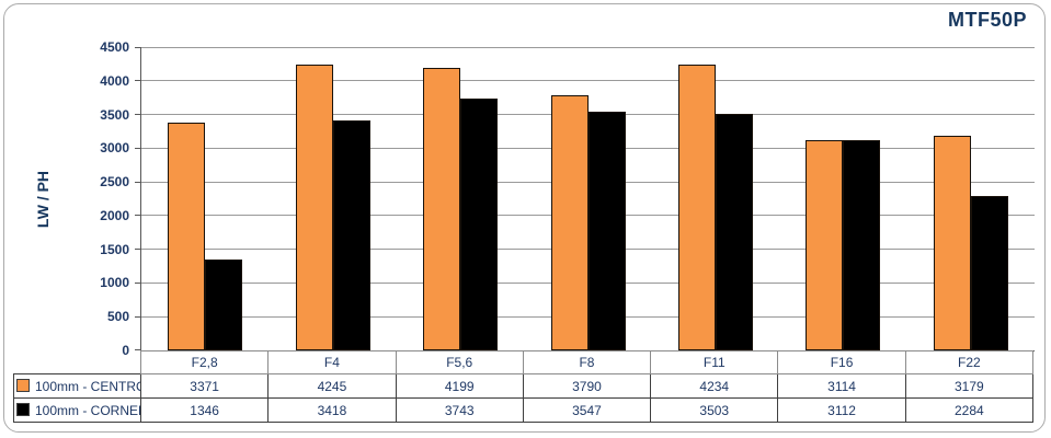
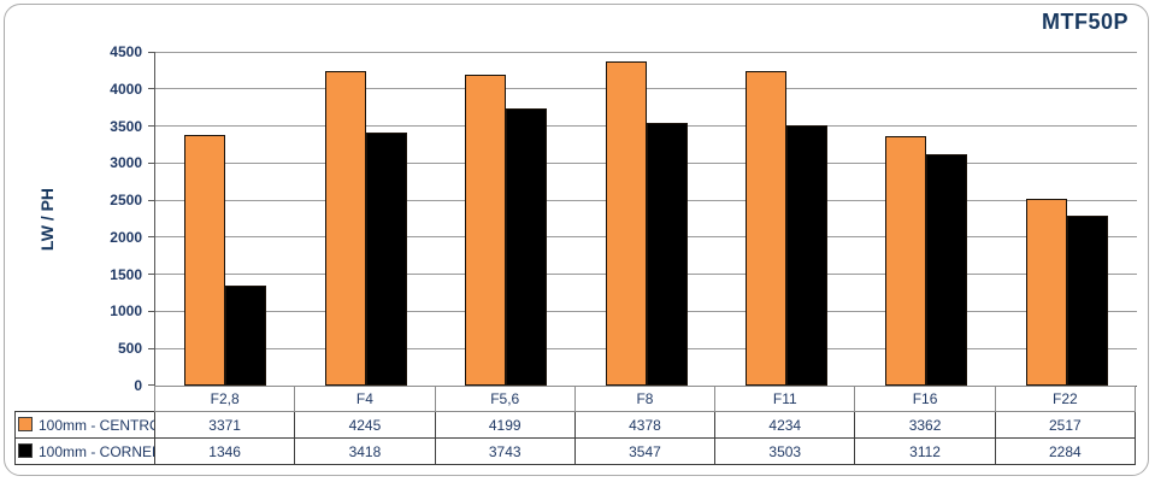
100mm - CENTRO/F8: 3790 -> 4378
100mm - CENTRO/F16: 3114 -> 3362
100mm - CENTRO/F22: 3179 -> 2517
